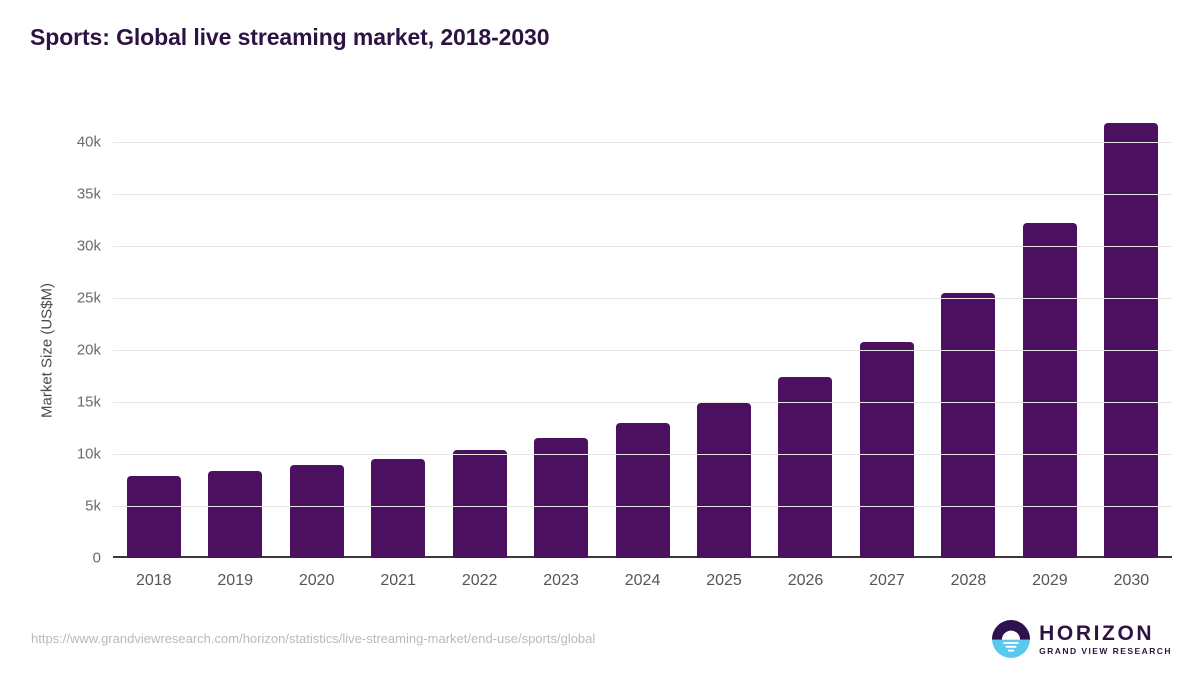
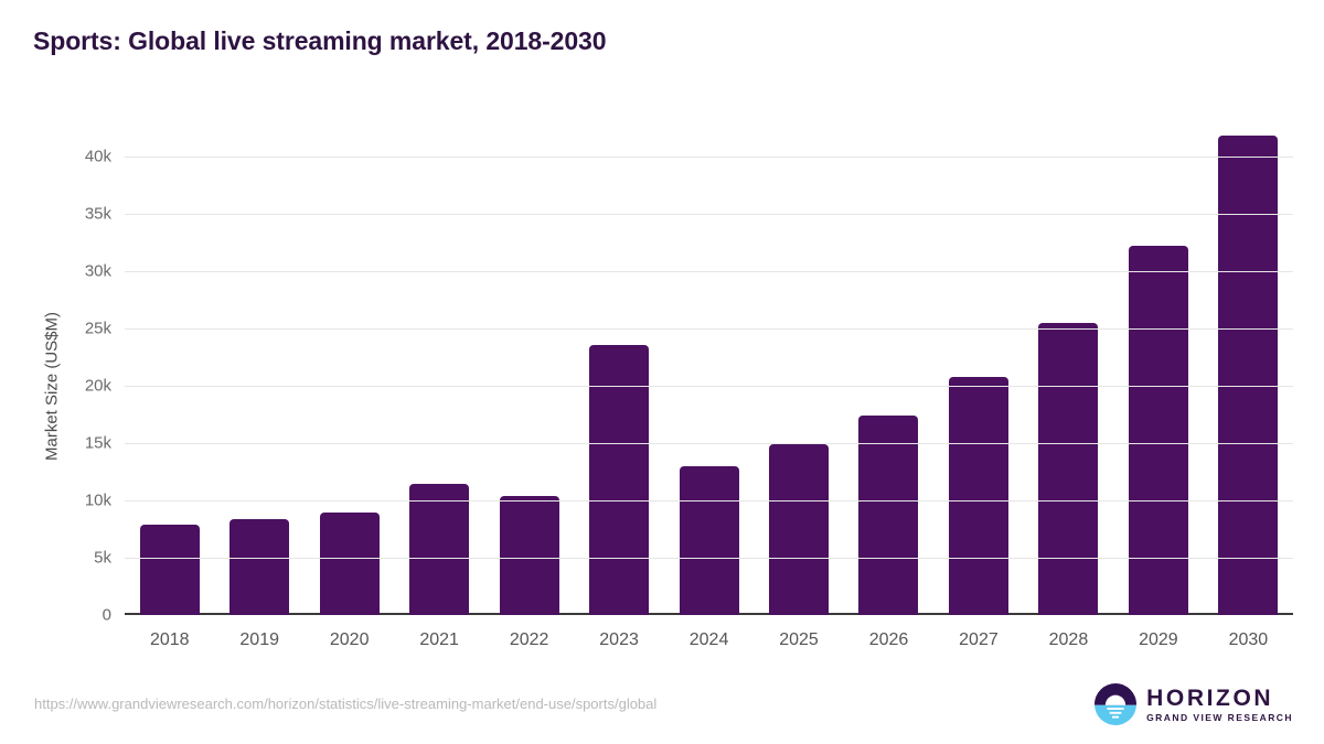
2021: 9.6k -> 11.4k
2023: 11.5k -> 23.5k
